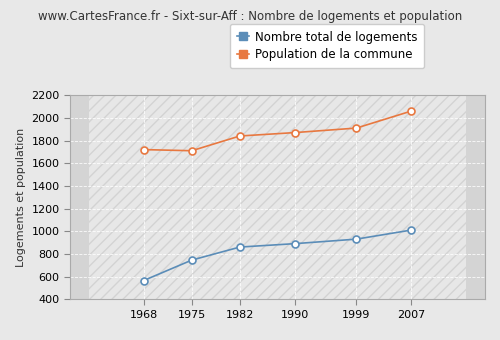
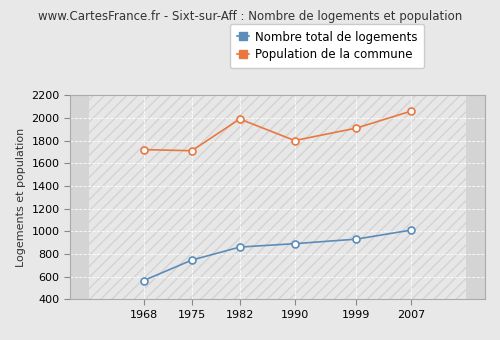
Population de la commune/1982: 1840 -> 1990
Population de la commune/1990: 1870 -> 1800
